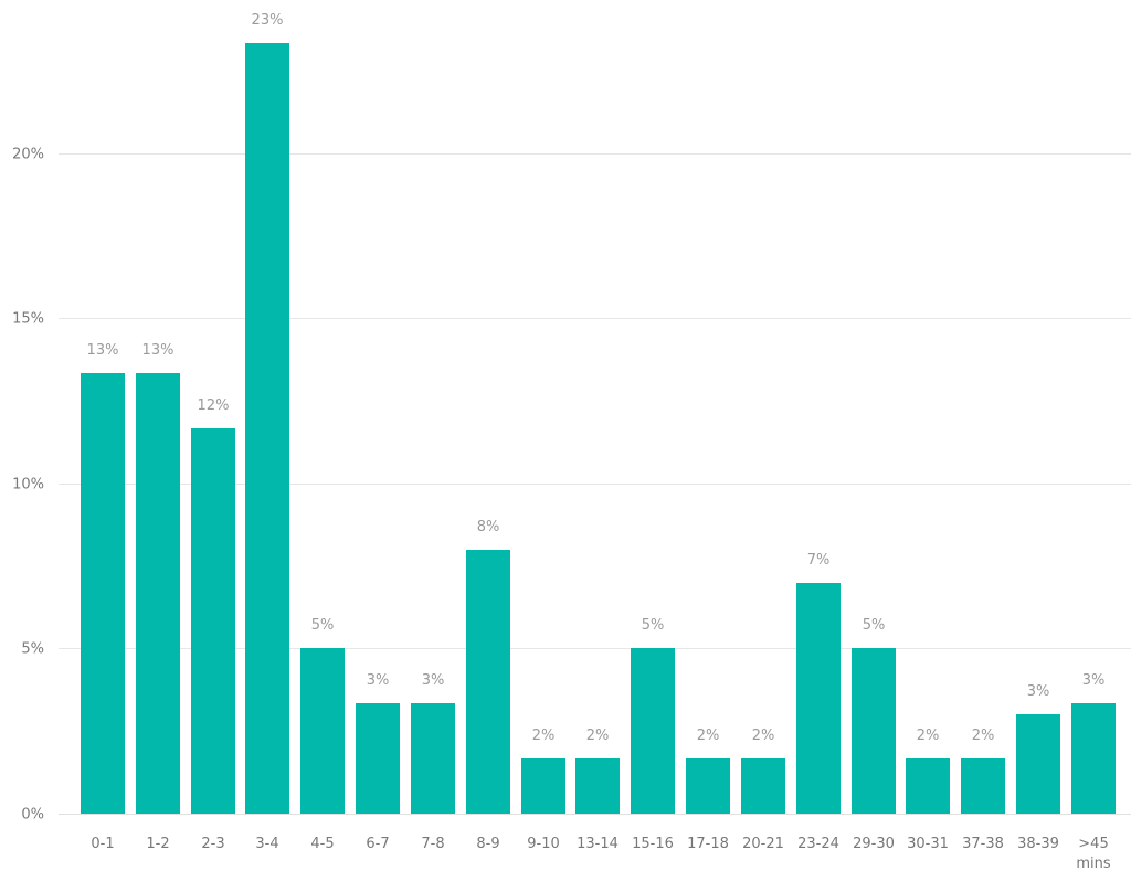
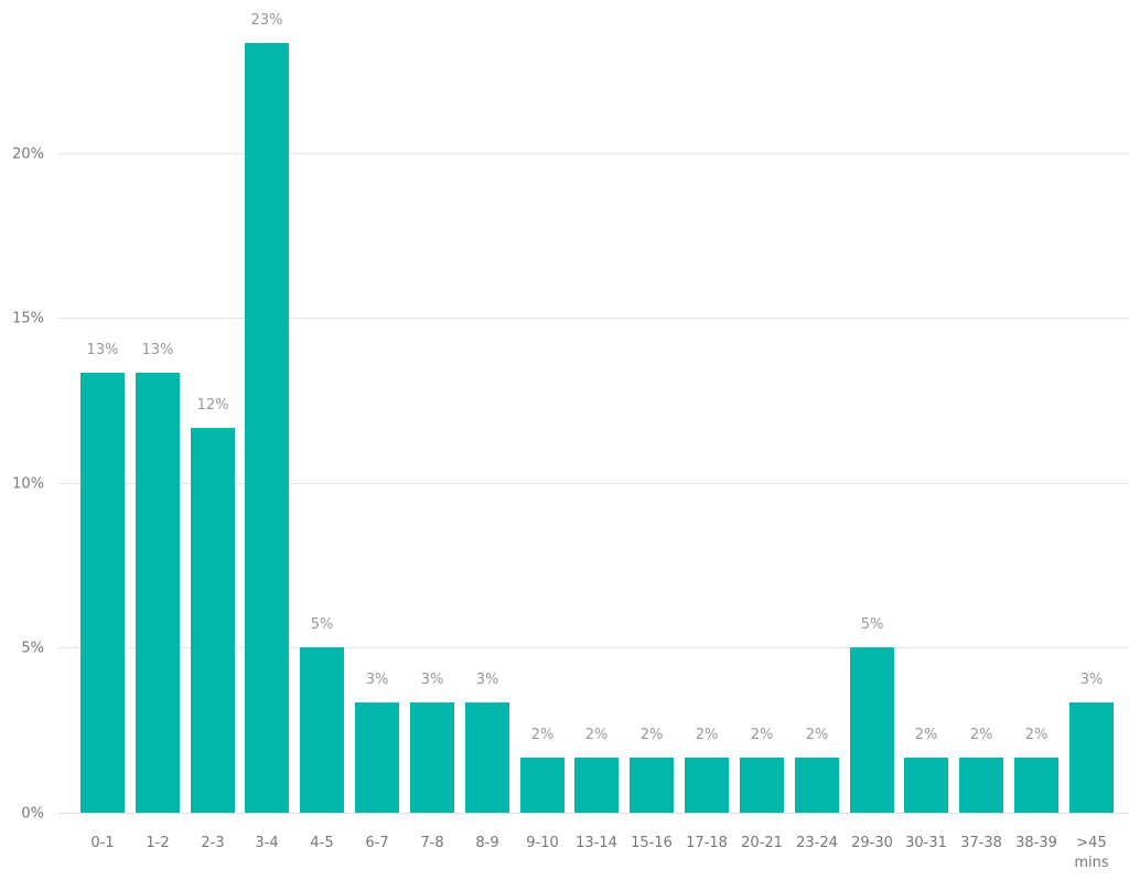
8-9: 8% -> 3%
15-16: 5% -> 2%
23-24: 7% -> 2%
38-39: 3% -> 2%
